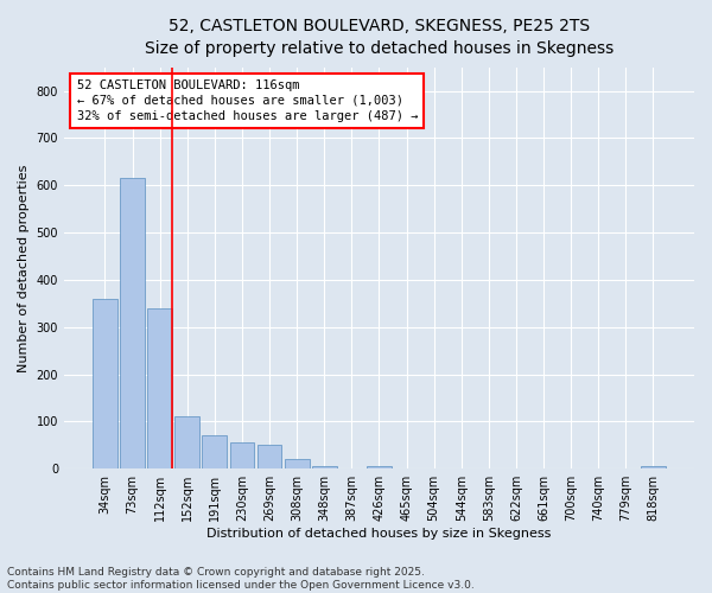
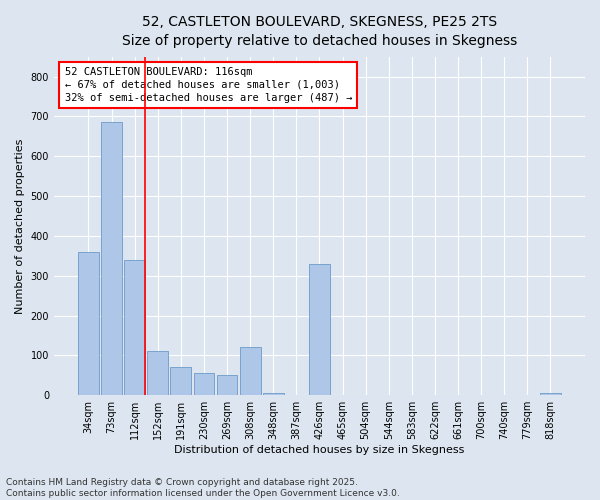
73sqm: 615 -> 685
308sqm: 20 -> 120
426sqm: 5 -> 330
